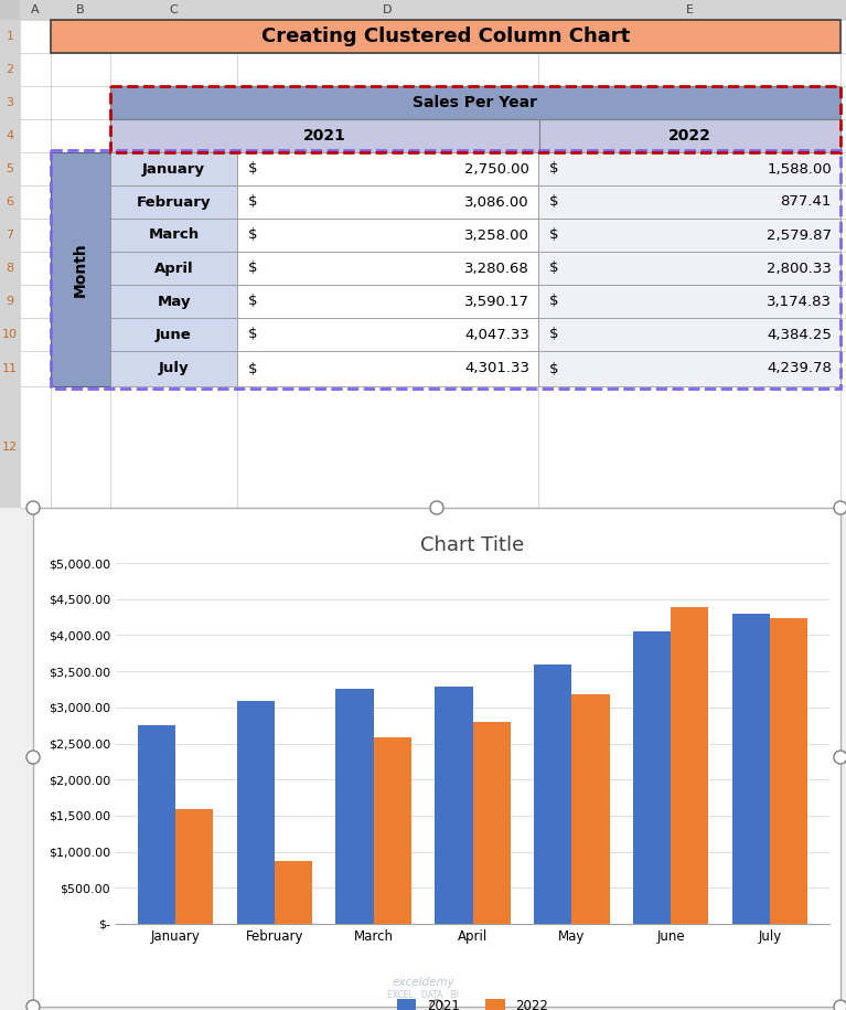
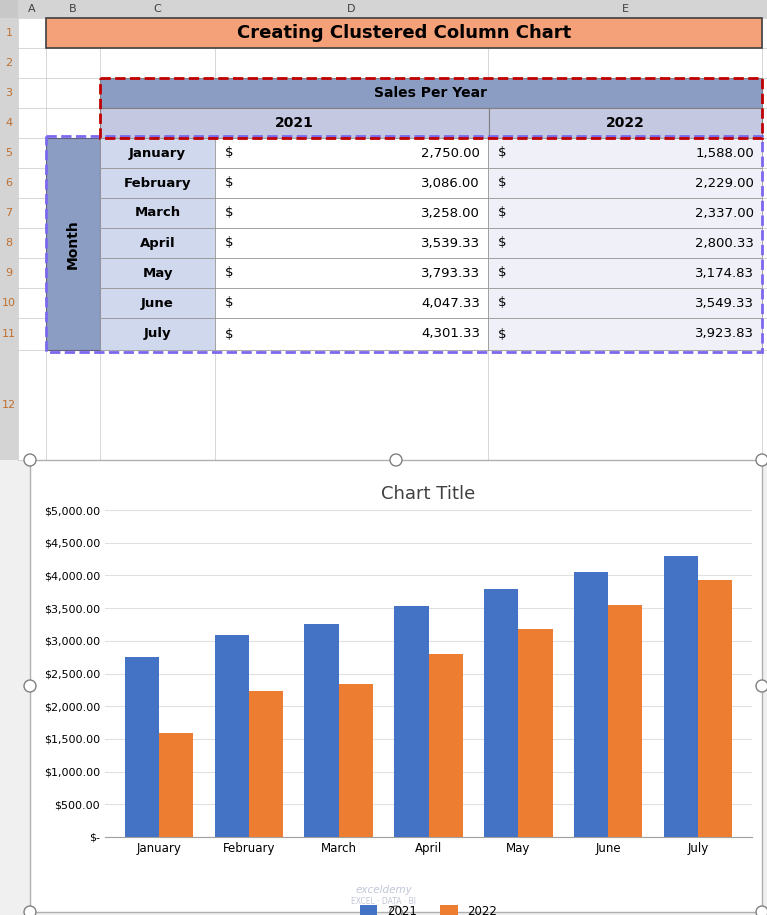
2022/February: 877.41 -> 2,229.00
2022/March: 2,579.87 -> 2,337.00
2021/April: 3,280.68 -> 3,539.33
2021/May: 3,590.17 -> 3,793.33
2022/June: 4,384.25 -> 3,549.33
2022/July: 4,239.78 -> 3,923.83
